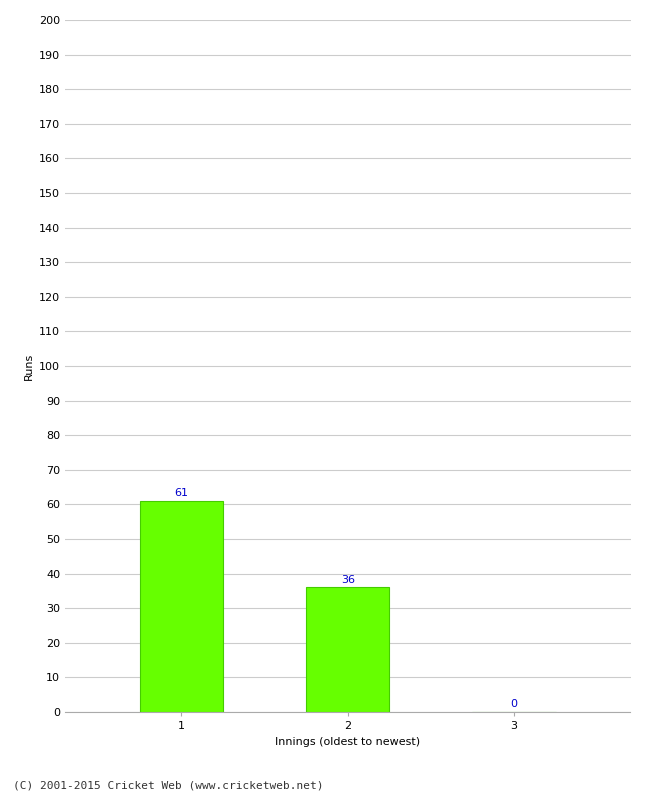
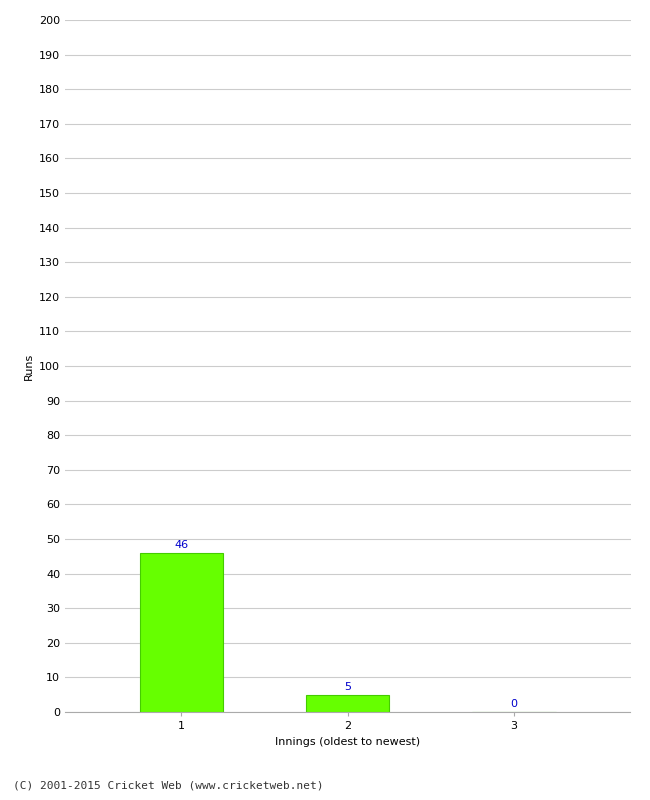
1: 61 -> 46
2: 36 -> 5
